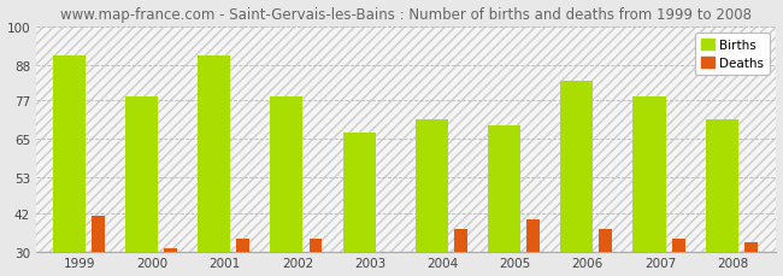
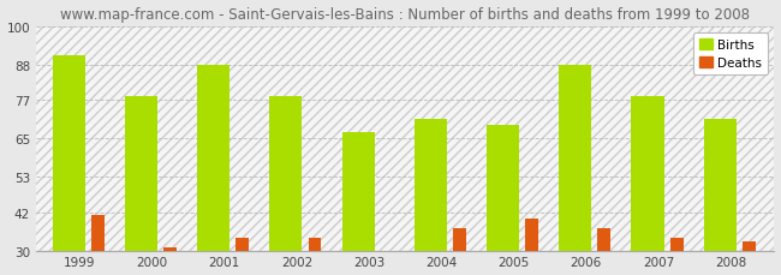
Births/2001: 91 -> 88
Births/2006: 83 -> 88
